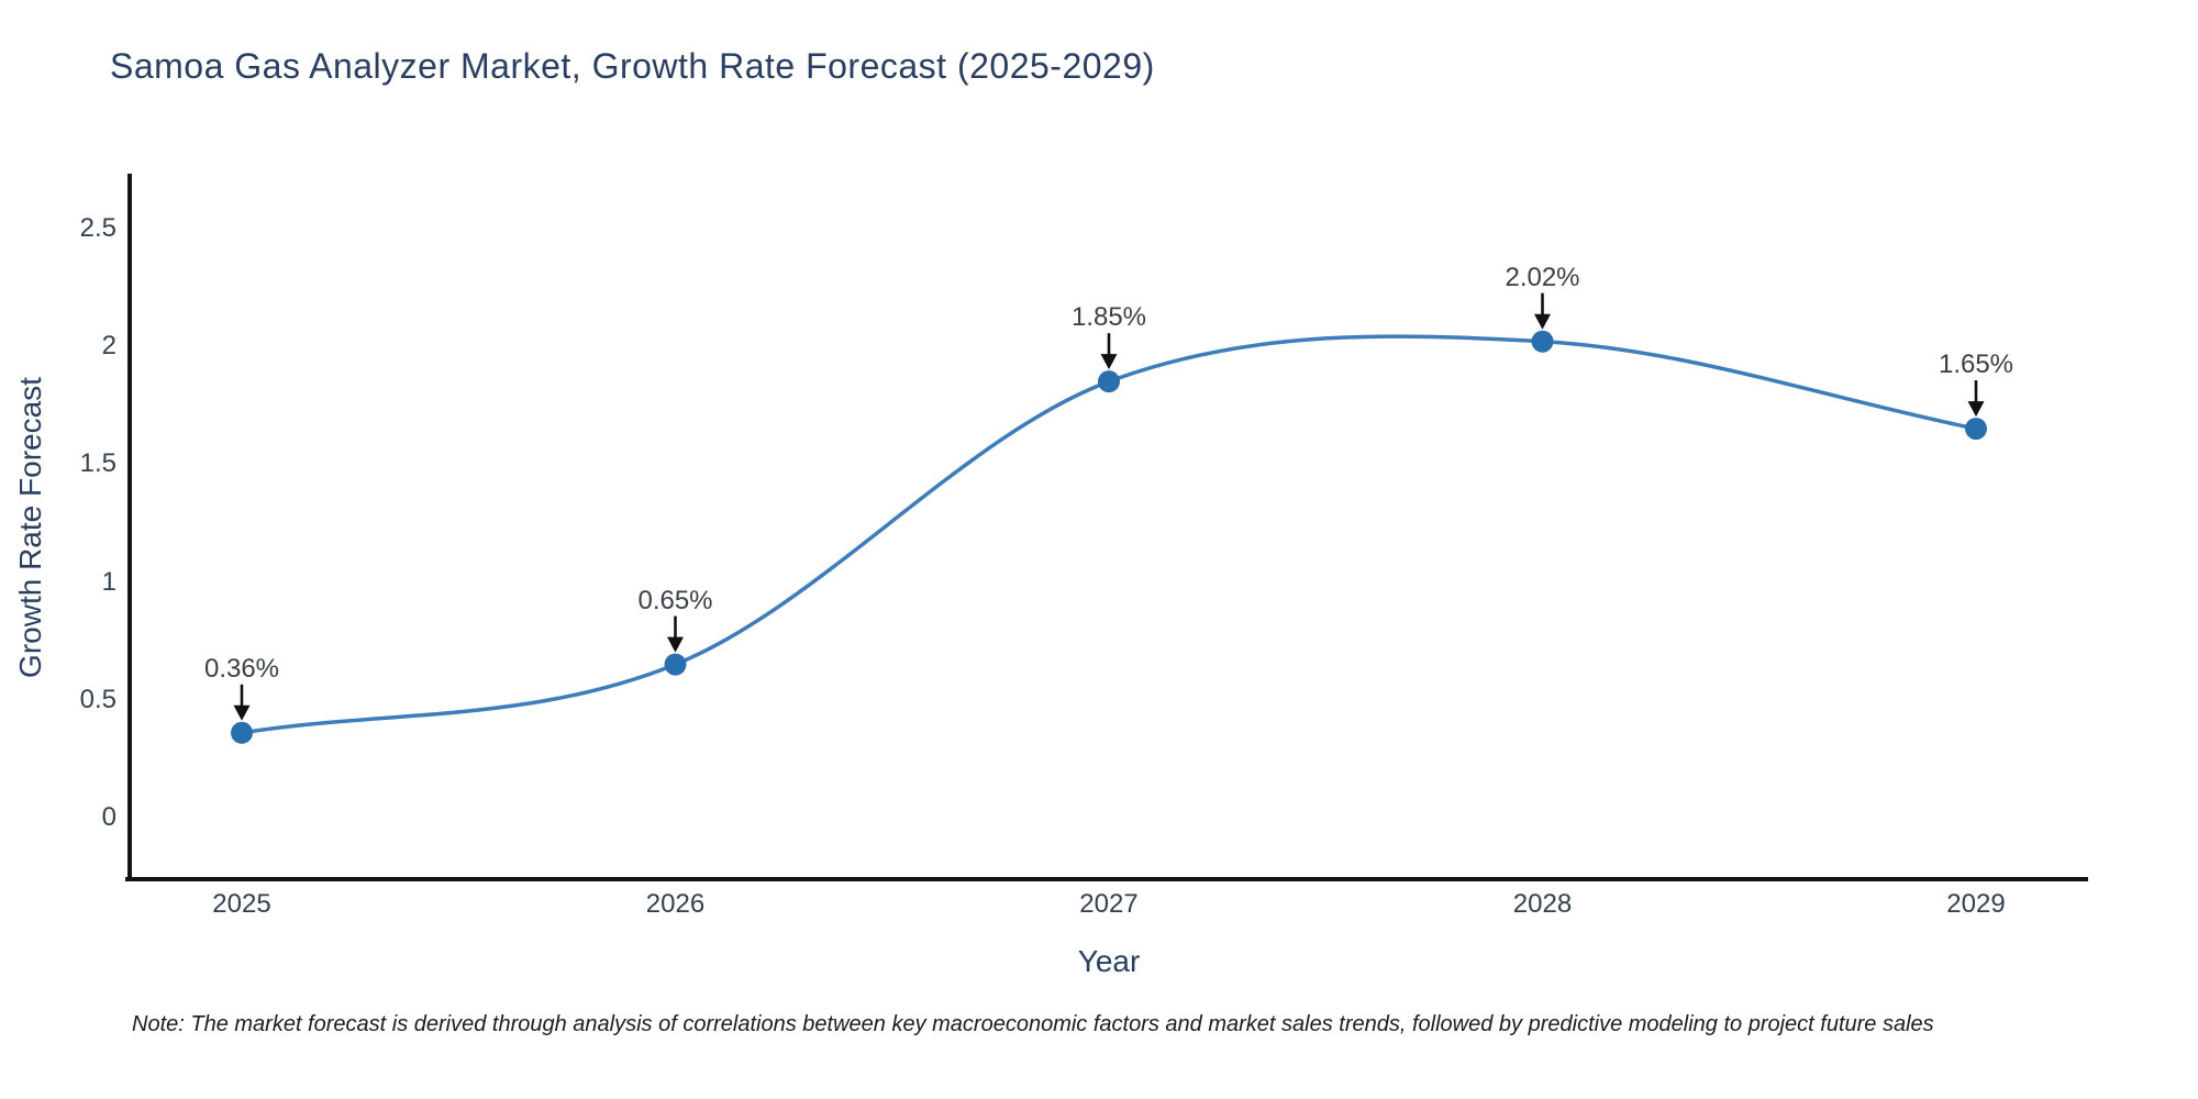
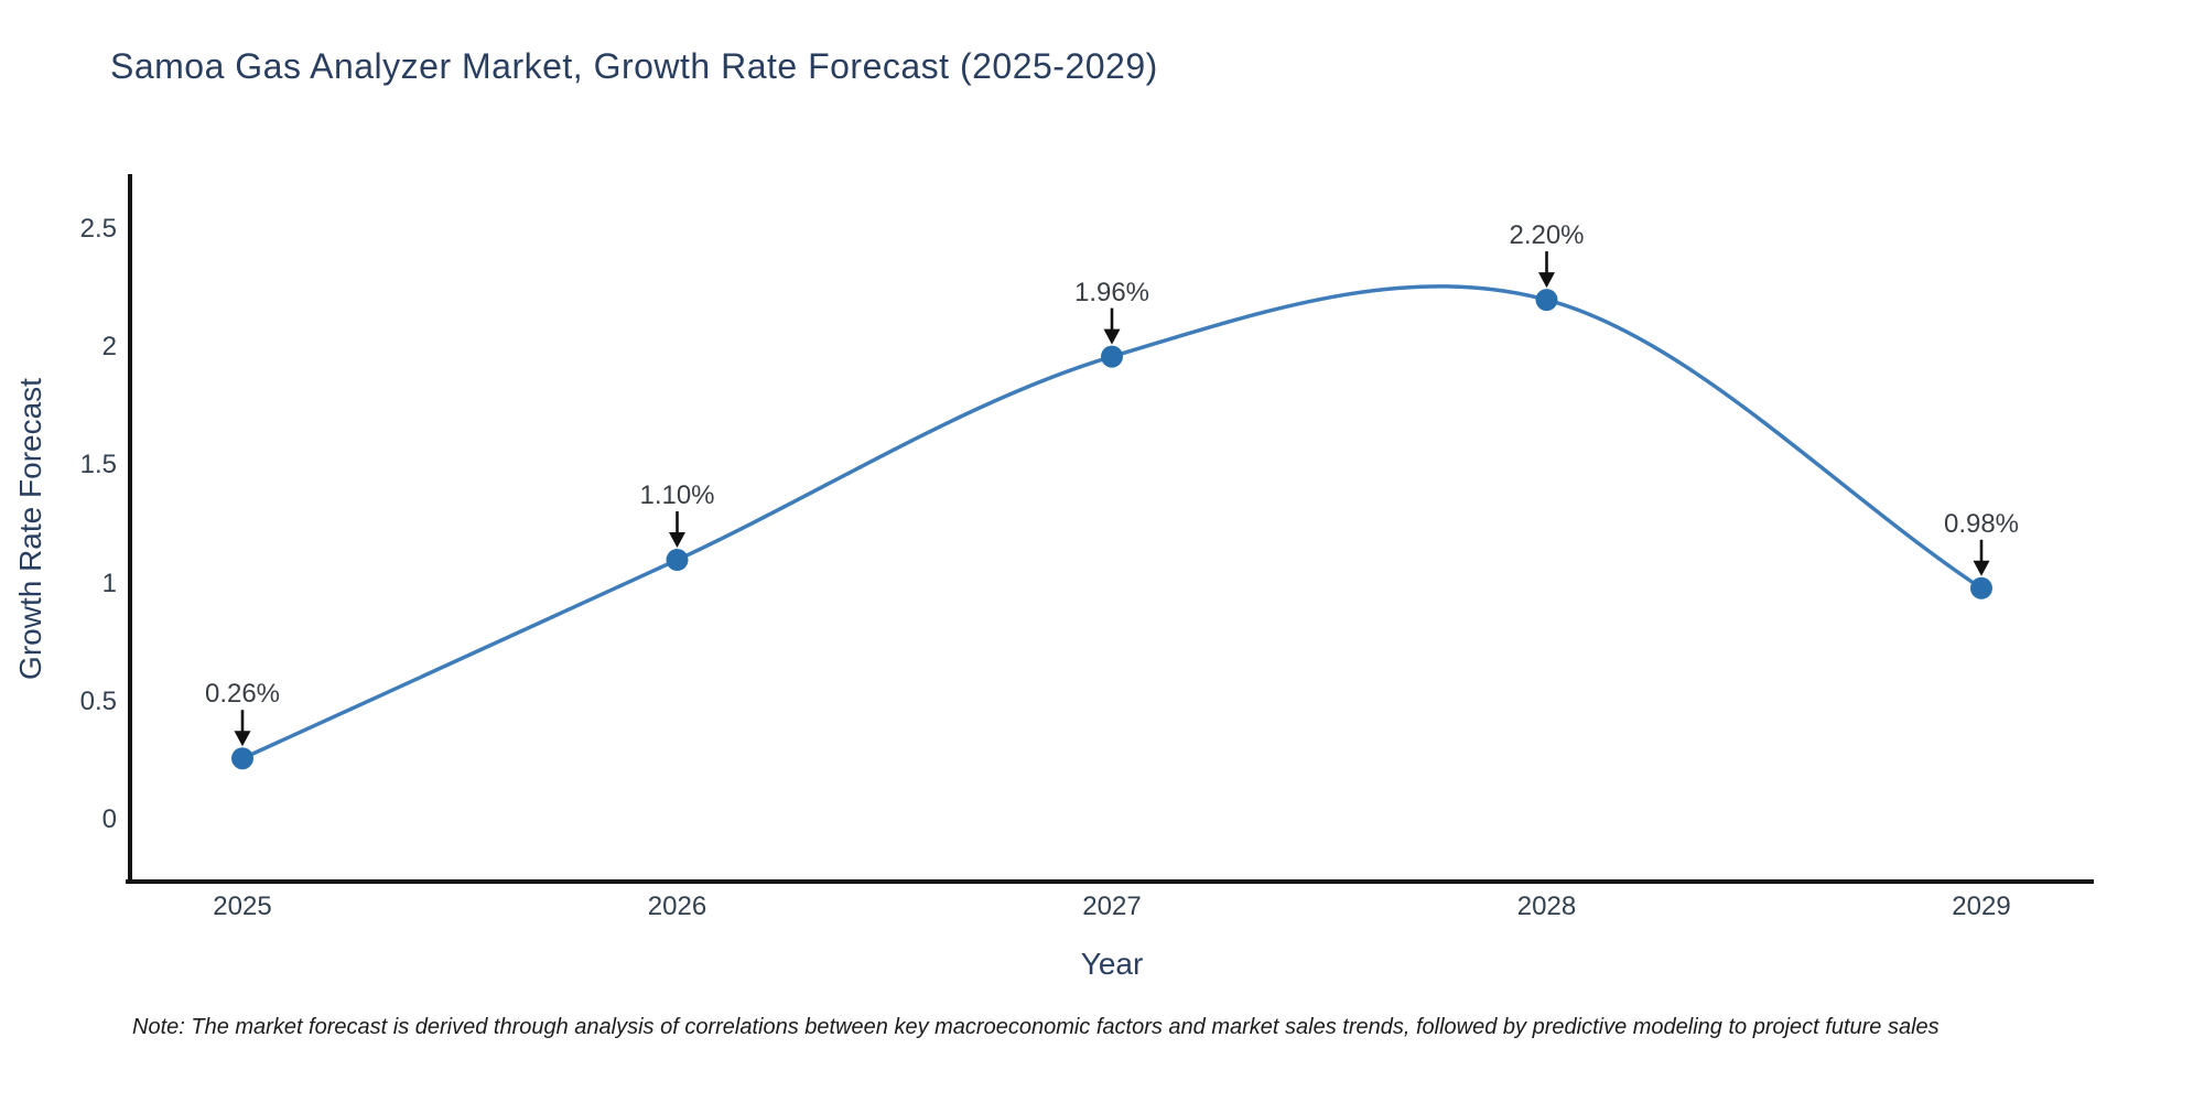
2025: 0.36% -> 0.26%
2026: 0.65% -> 1.10%
2027: 1.85% -> 1.96%
2028: 2.02% -> 2.20%
2029: 1.65% -> 0.98%
